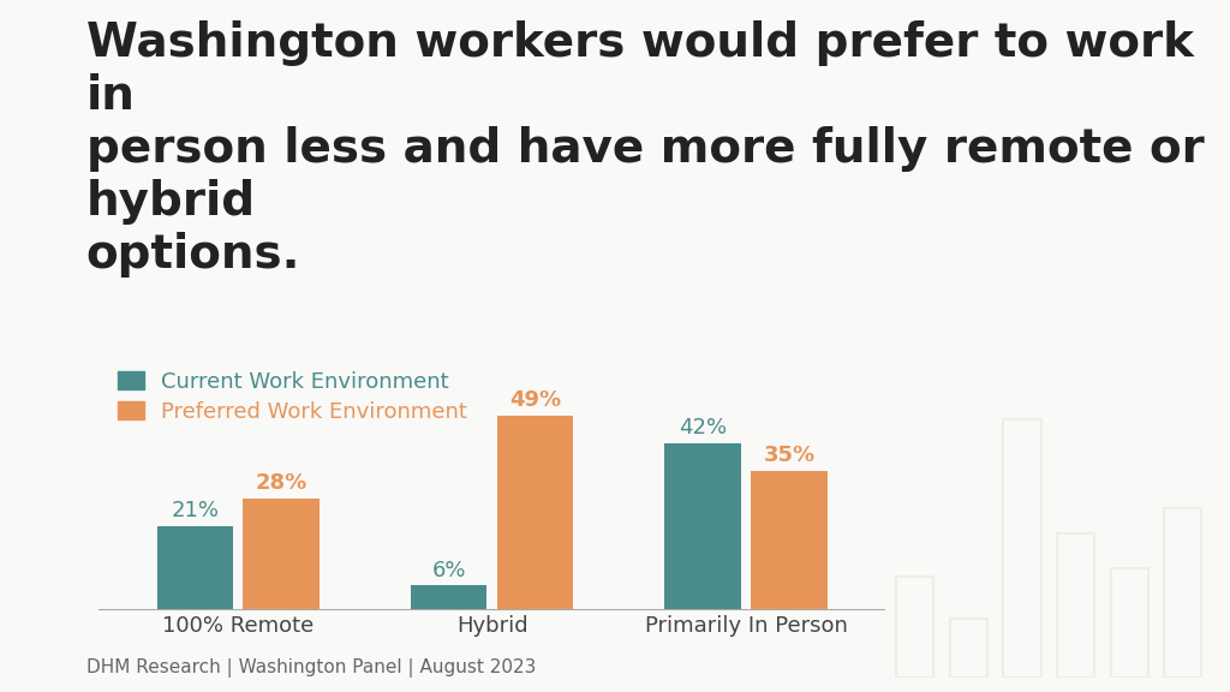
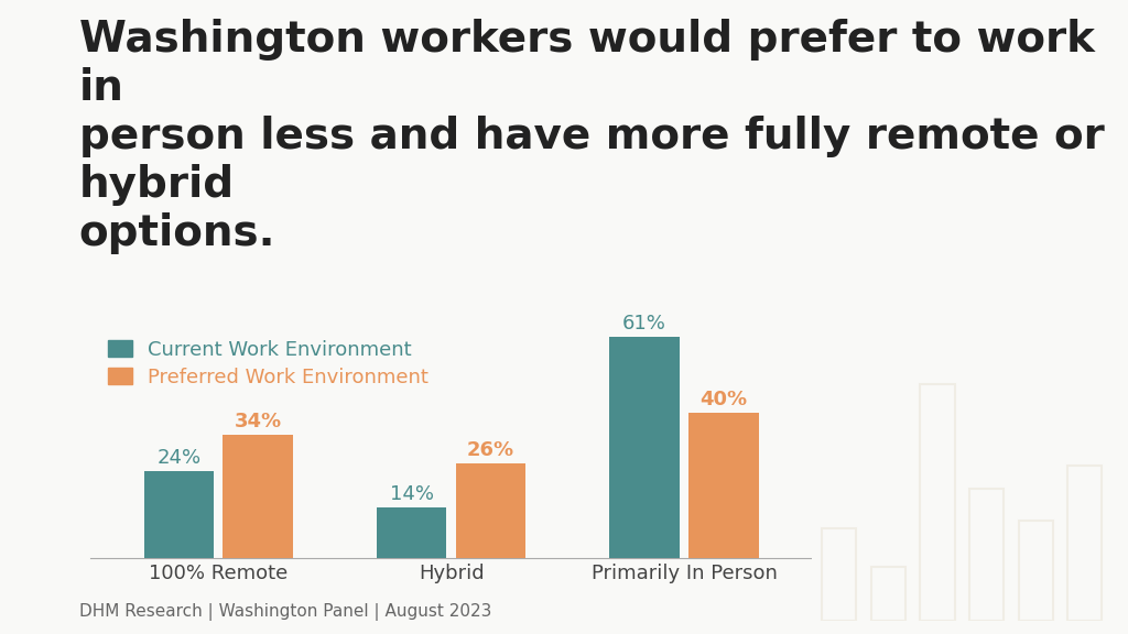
Current Work Environment/100% Remote: 21% -> 24%
Preferred Work Environment/100% Remote: 28% -> 34%
Current Work Environment/Hybrid: 6% -> 14%
Preferred Work Environment/Hybrid: 49% -> 26%
Current Work Environment/Primarily In Person: 42% -> 61%
Preferred Work Environment/Primarily In Person: 35% -> 40%
